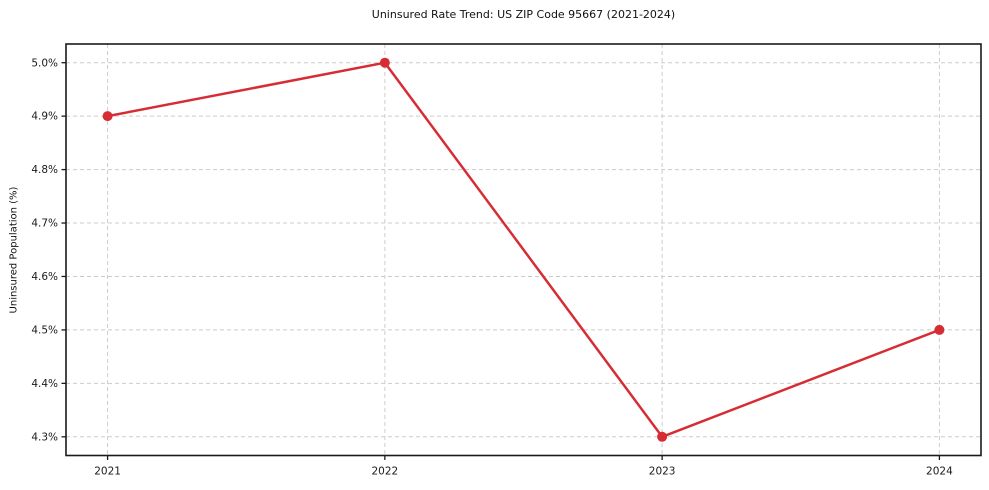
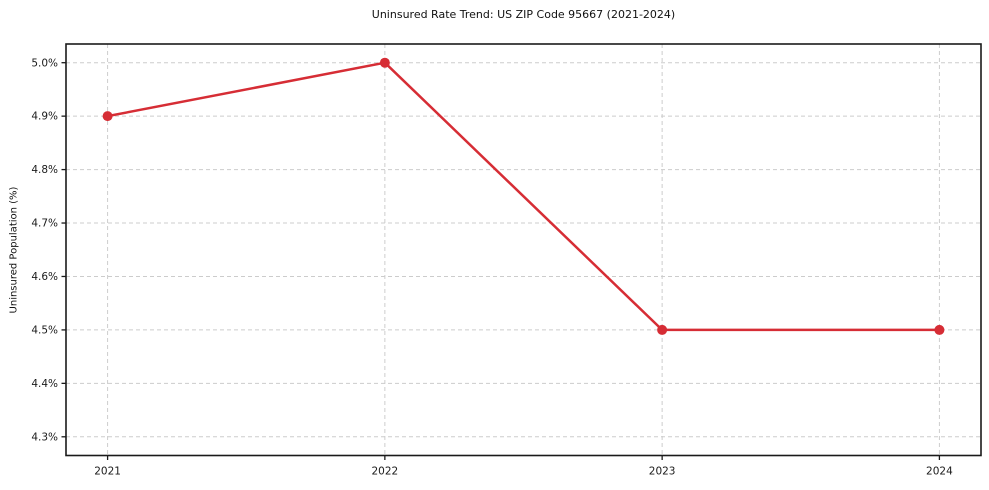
2023: 4.3% -> 4.5%
